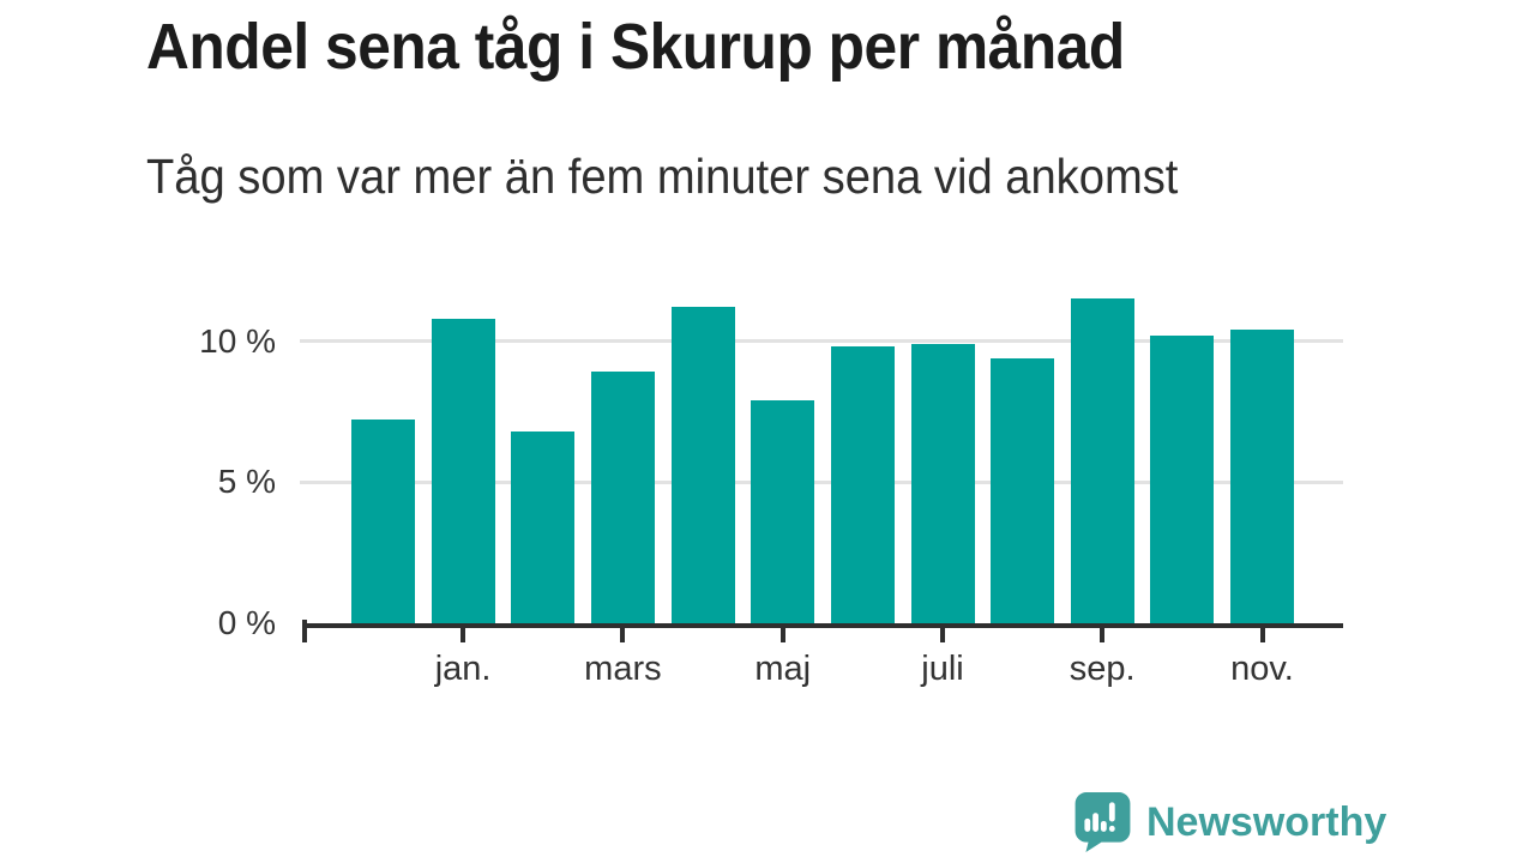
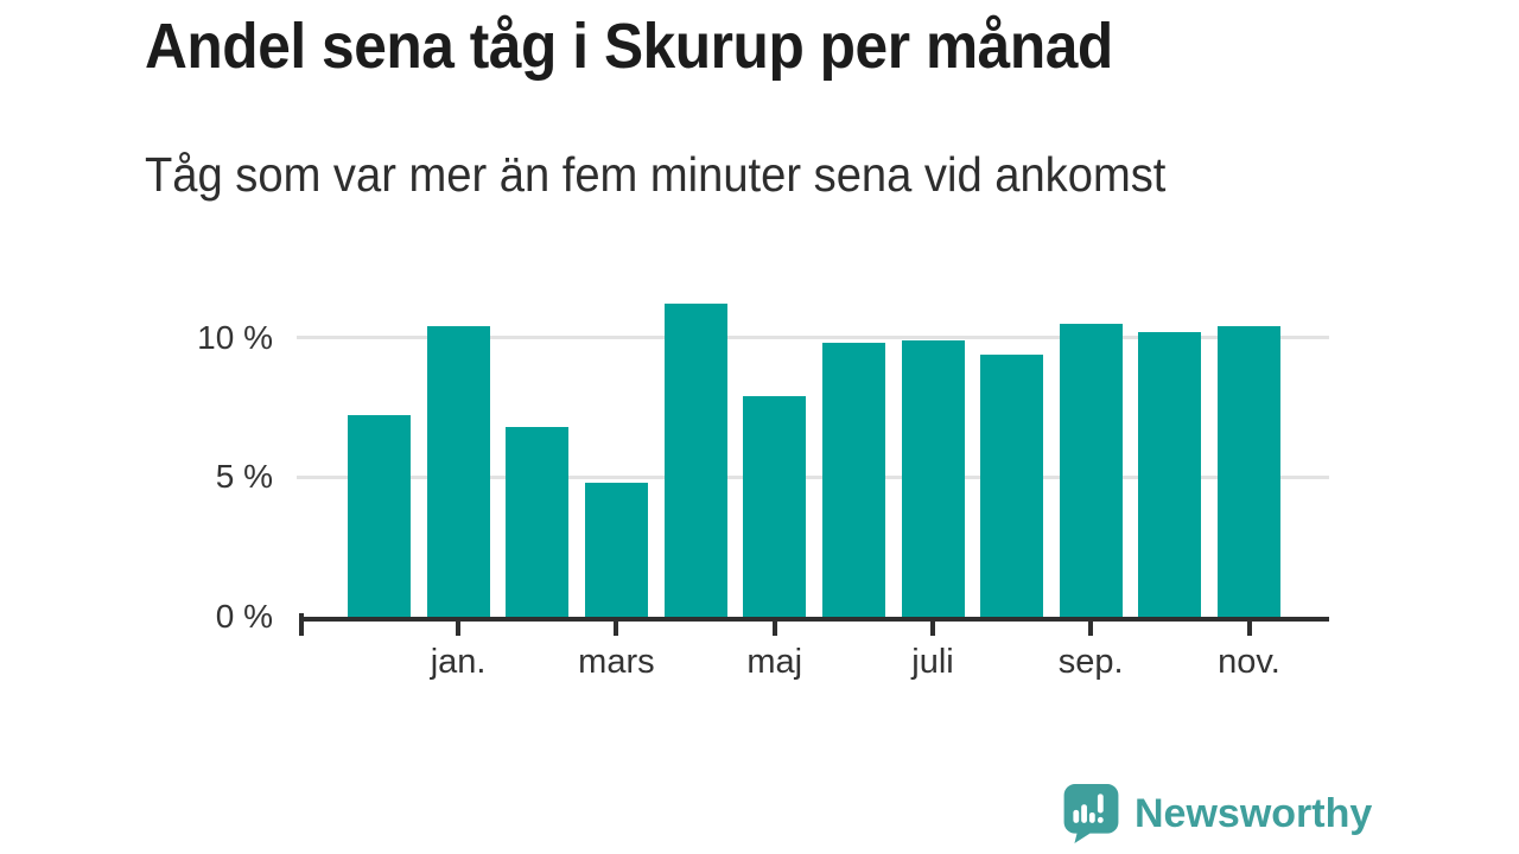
jan.: 10.8% -> 10.4%
mars: 8.9% -> 4.8%
sep.: 11.5% -> 10.5%
